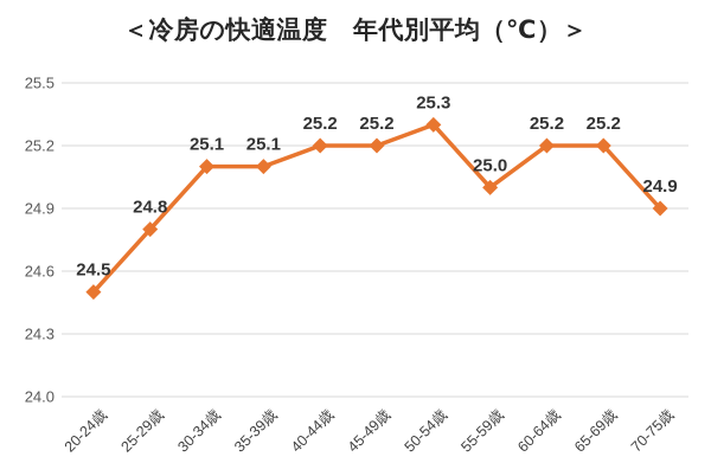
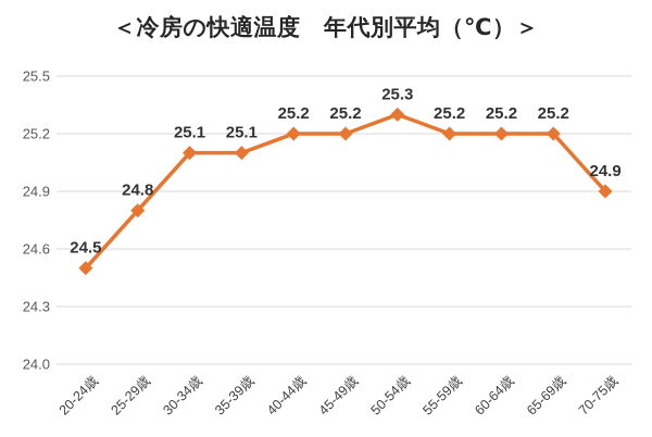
55-59歳: 25.0 -> 25.2
